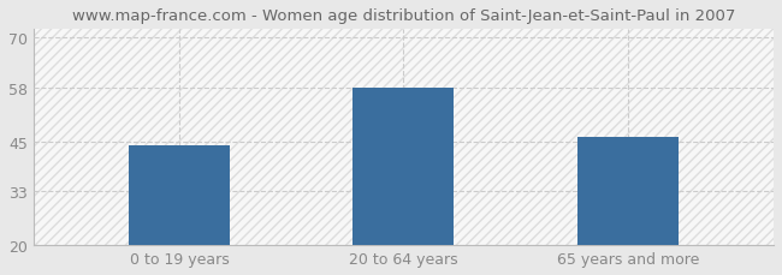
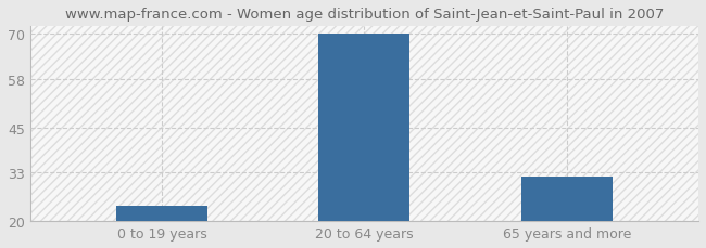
0 to 19 years: 44 -> 24
20 to 64 years: 58 -> 70
65 years and more: 46 -> 32
